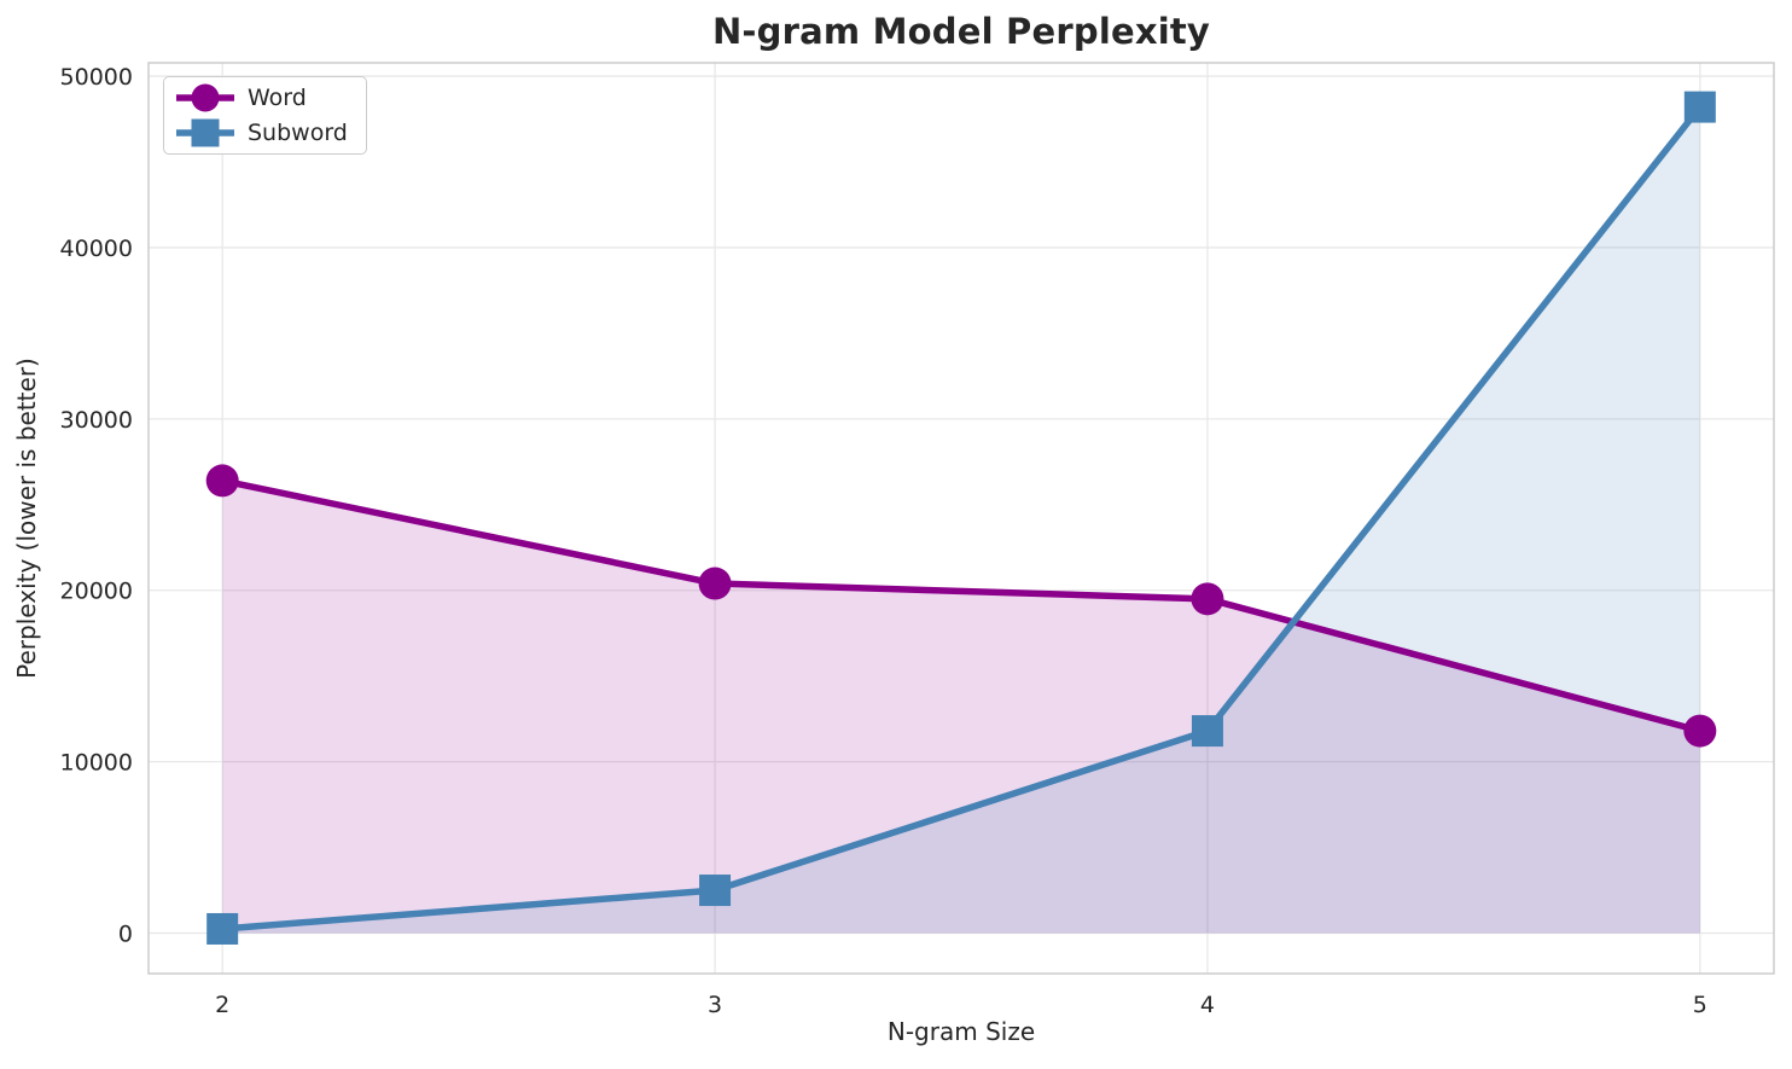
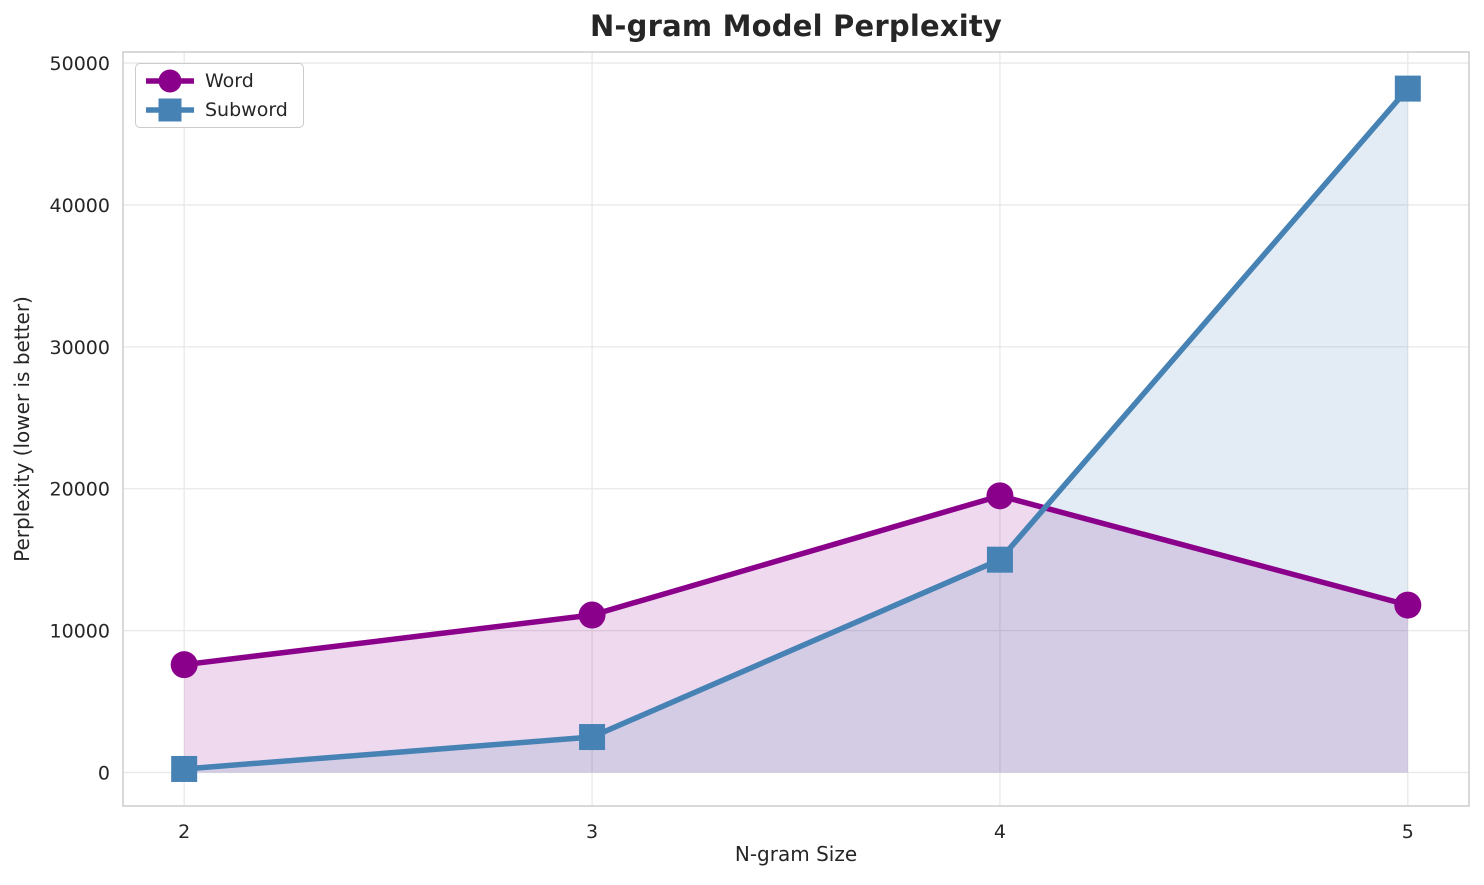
Word/2: 26400 -> 7600
Word/3: 20400 -> 11100
Subword/4: 11800 -> 15000
